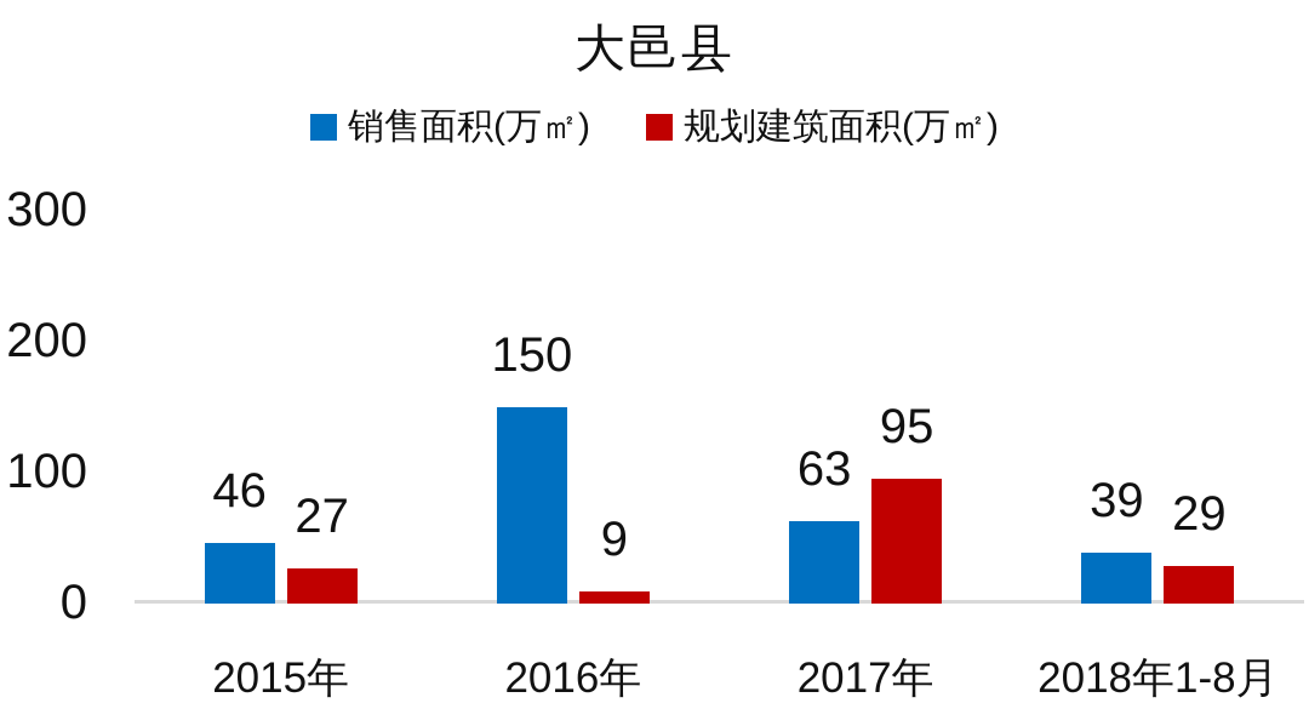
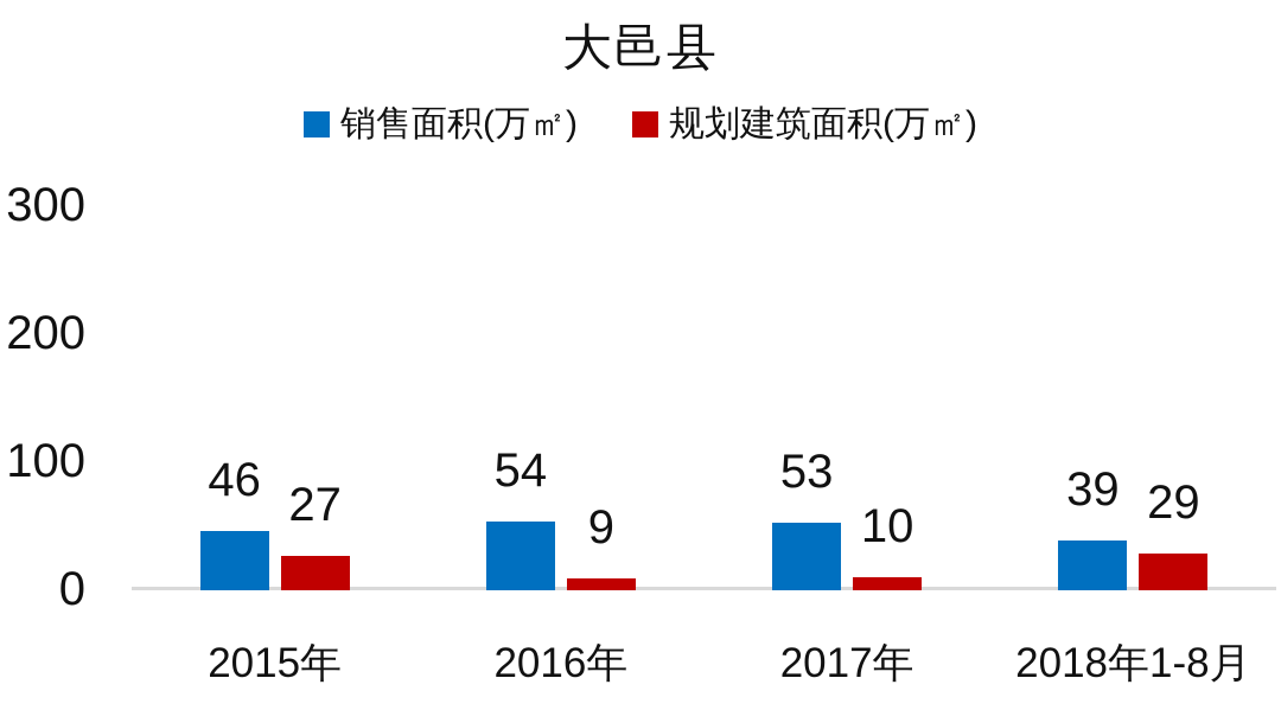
销售面积(万㎡)/2016年: 150 -> 54
销售面积(万㎡)/2017年: 63 -> 53
规划建筑面积(万㎡)/2017年: 95 -> 10
